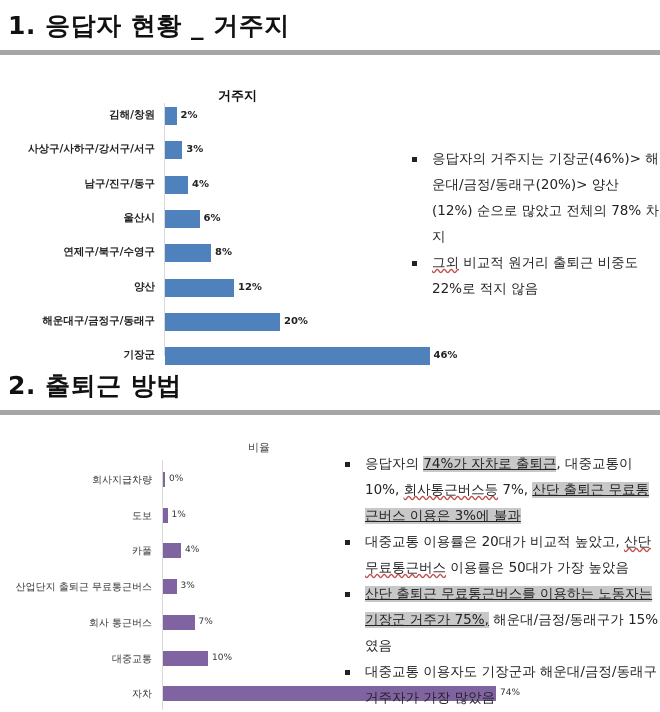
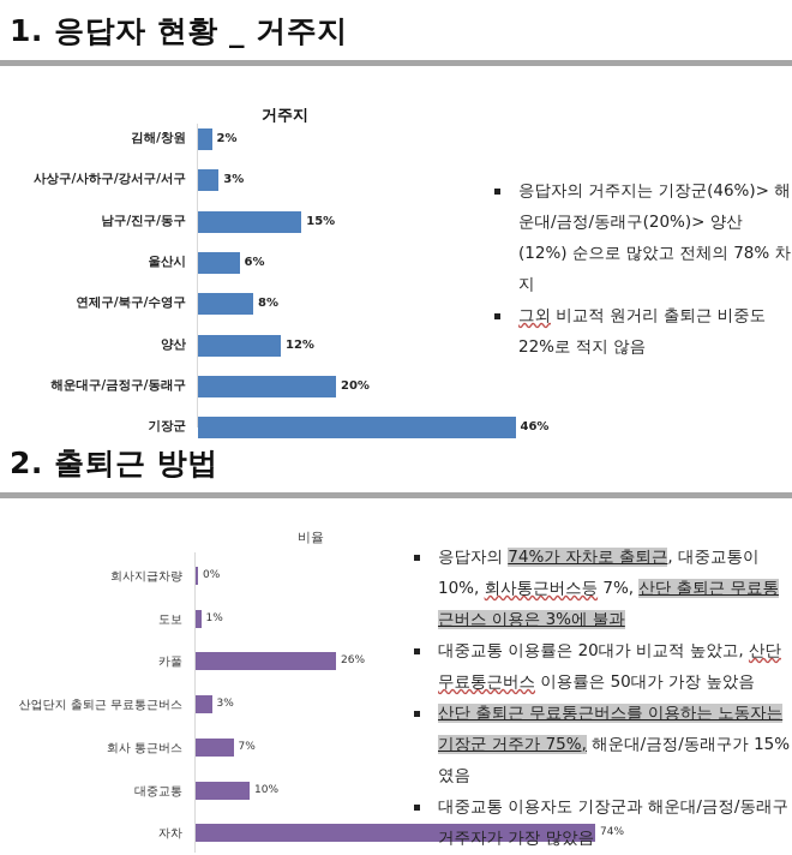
거주지/남구/진구/동구: 4% -> 15%
비율/카풀: 4% -> 26%
